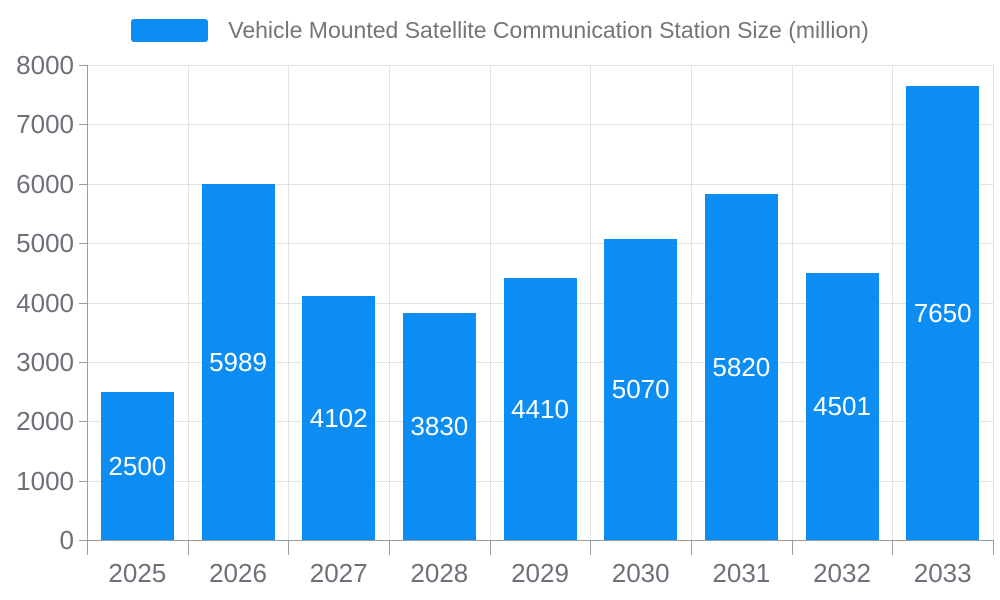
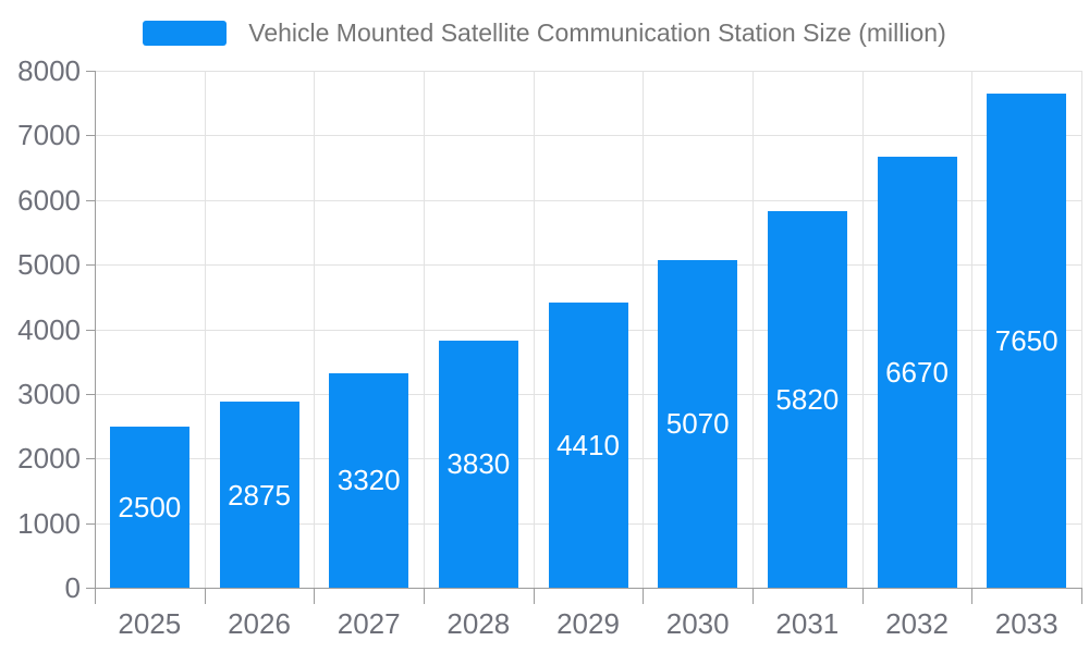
2026: 5989 -> 2875
2027: 4102 -> 3320
2032: 4501 -> 6670
